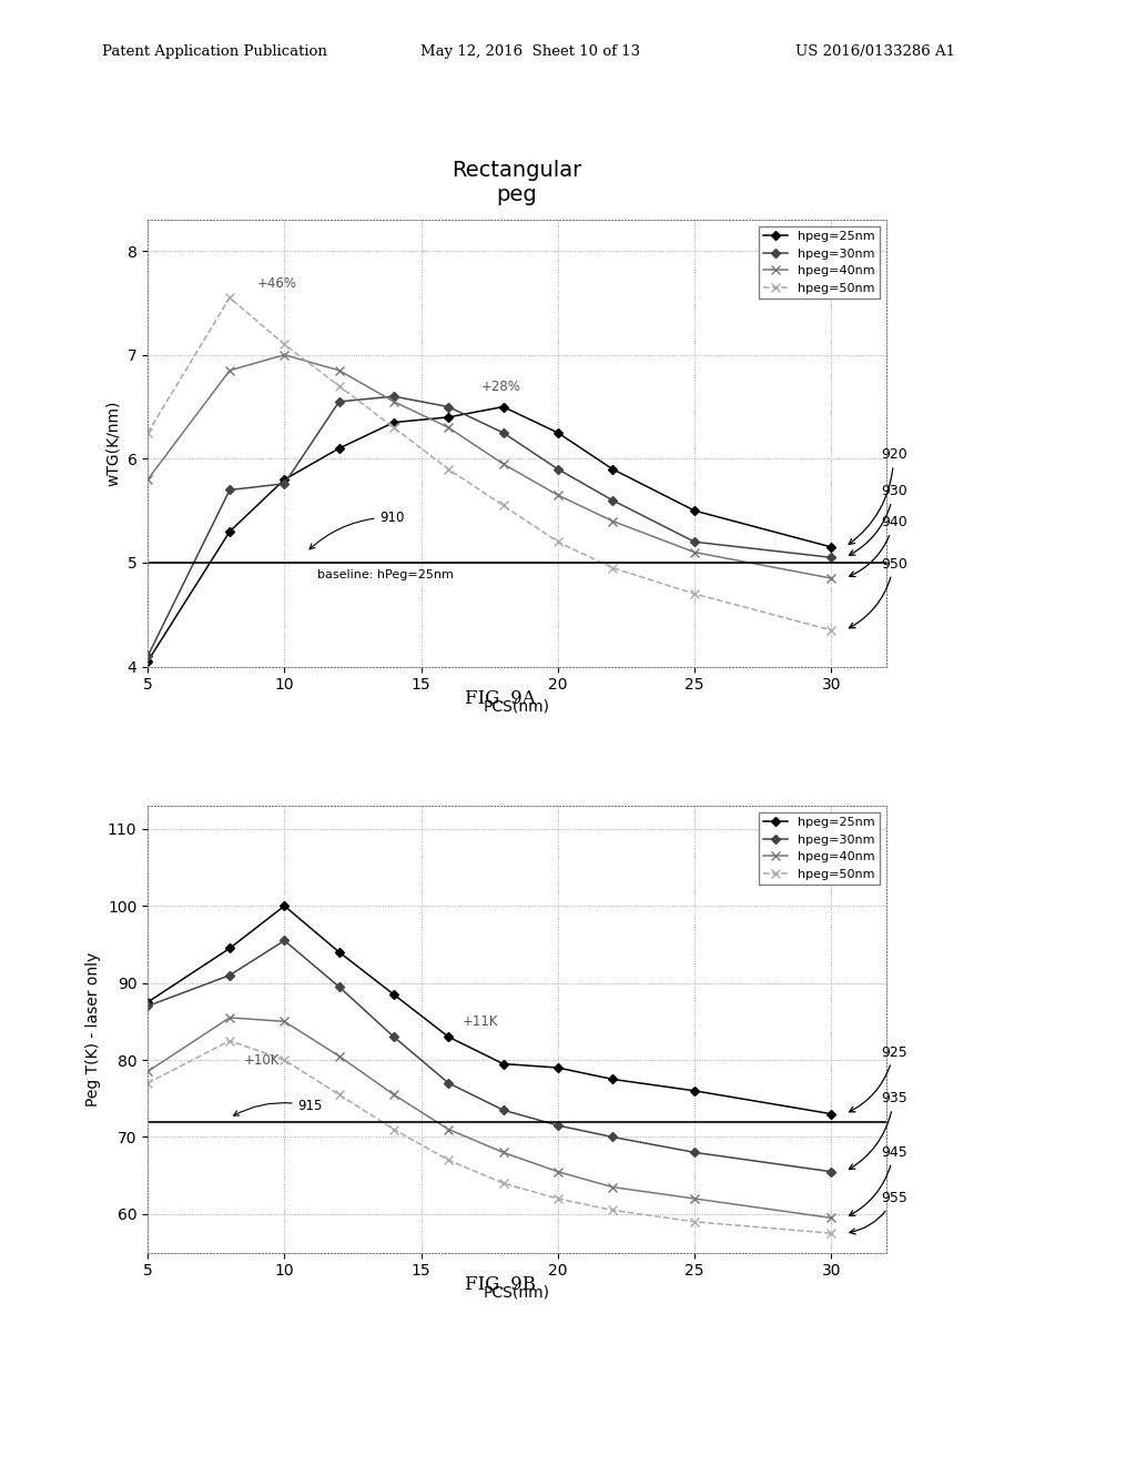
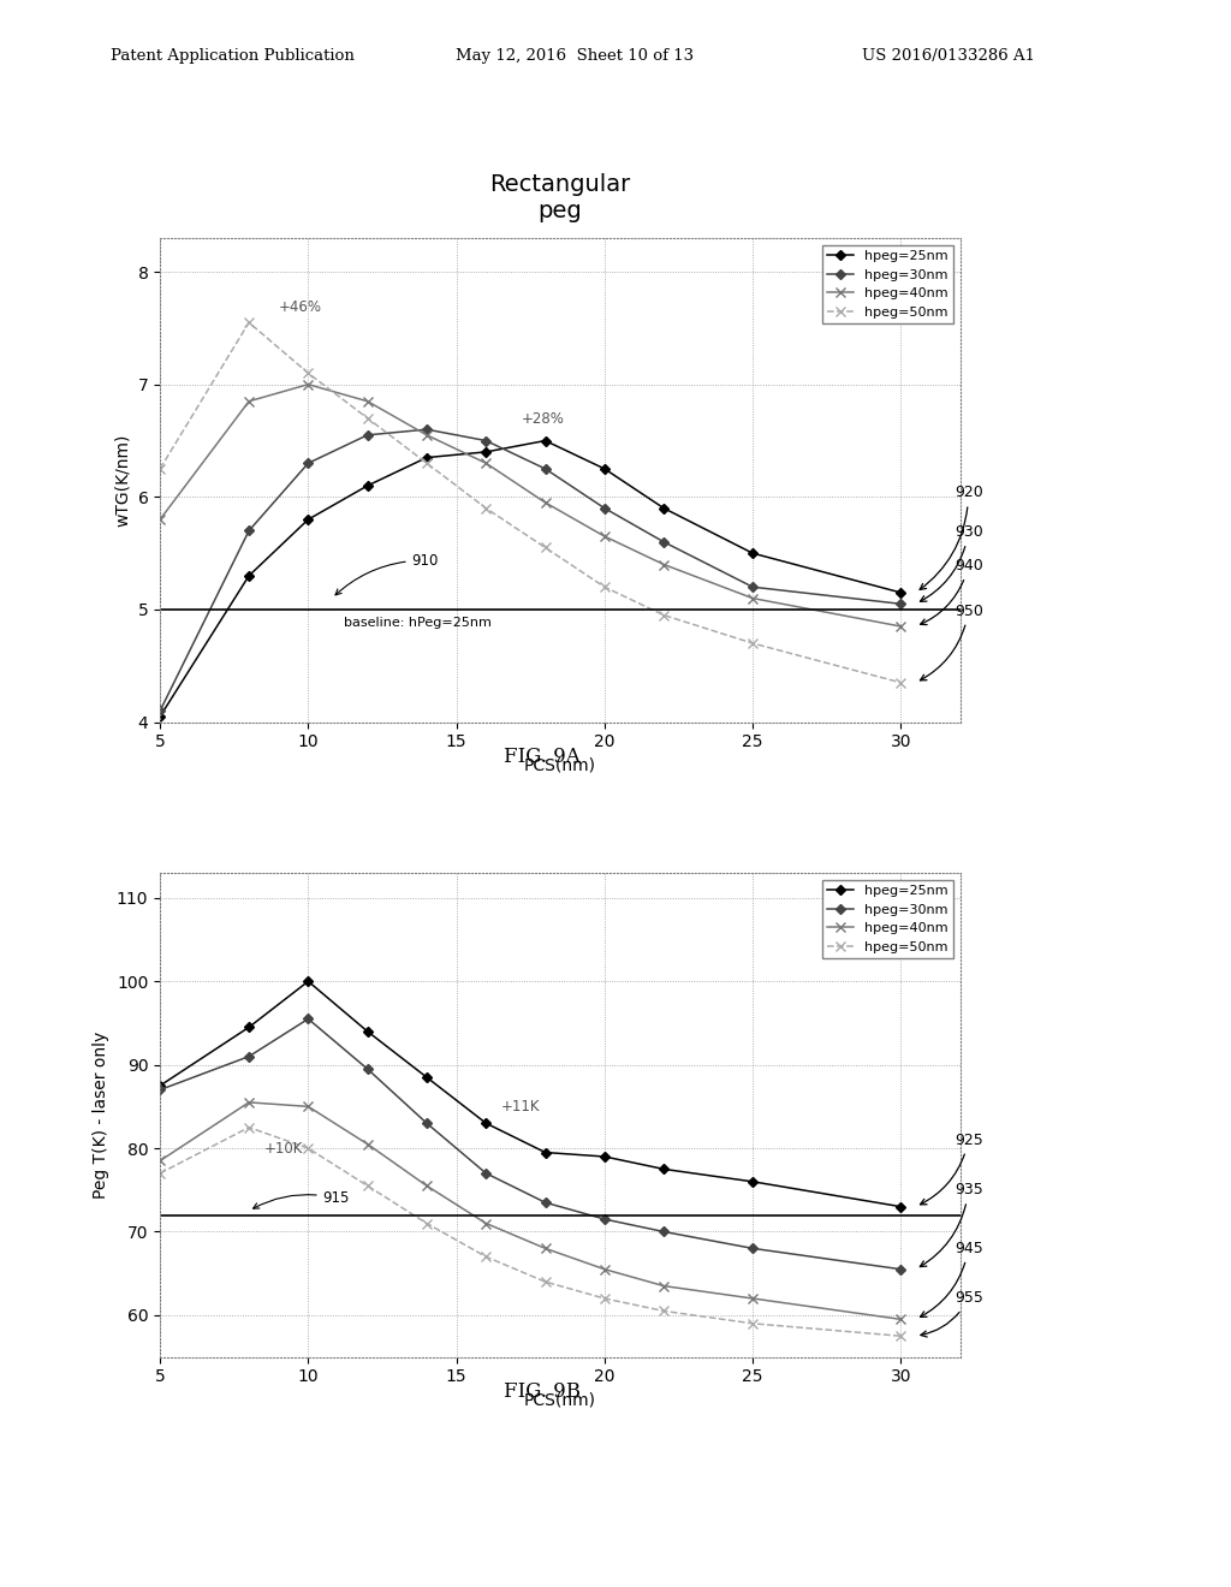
Rectangular peg/hpeg=30nm/10: 5.76 -> 6.30
